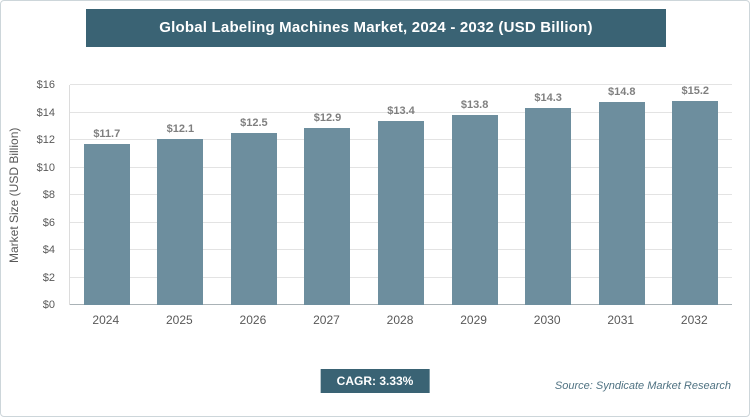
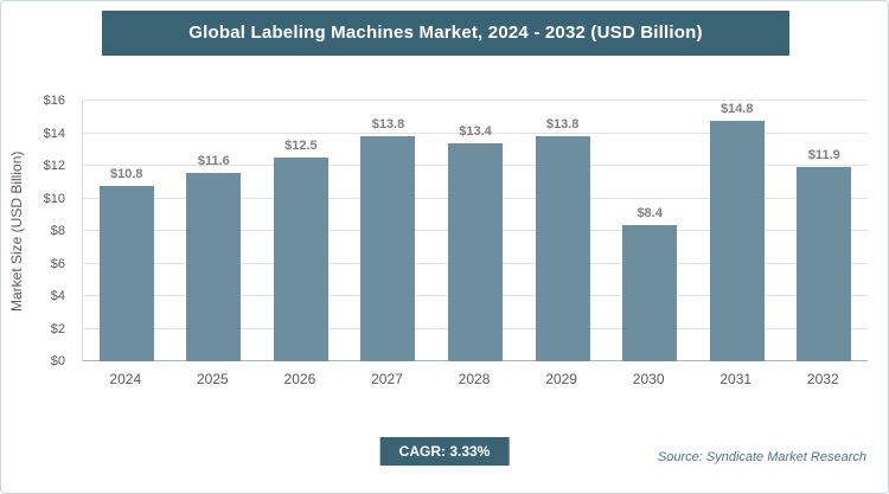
2024: $11.7 -> $10.8
2025: $12.1 -> $11.6
2027: $12.9 -> $13.8
2030: $14.3 -> $8.4
2032: $15.2 -> $11.9
